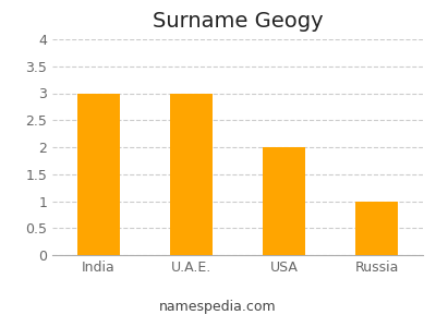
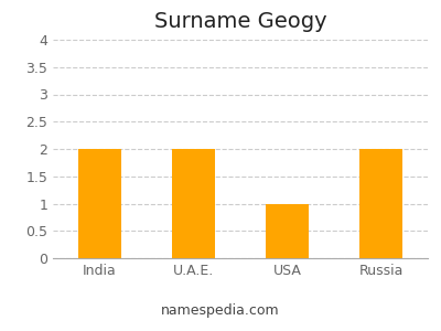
India: 3 -> 2
U.A.E.: 3 -> 2
USA: 2 -> 1
Russia: 1 -> 2
